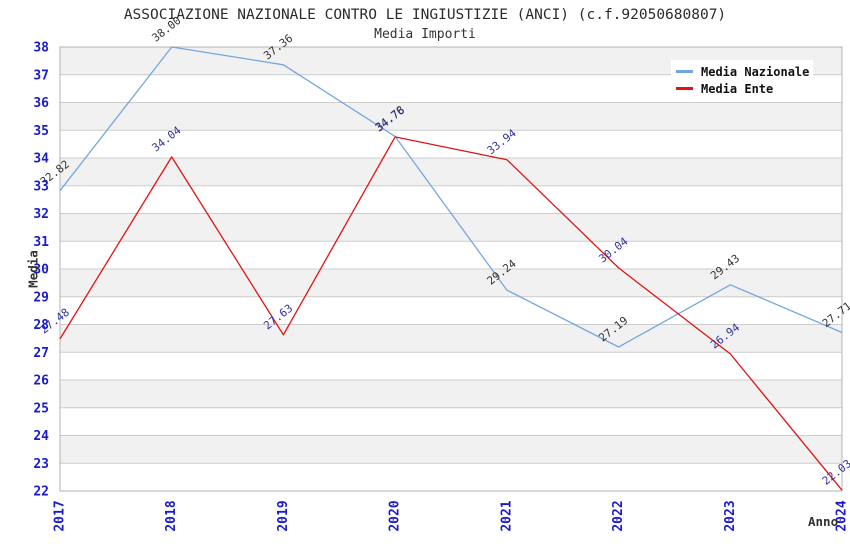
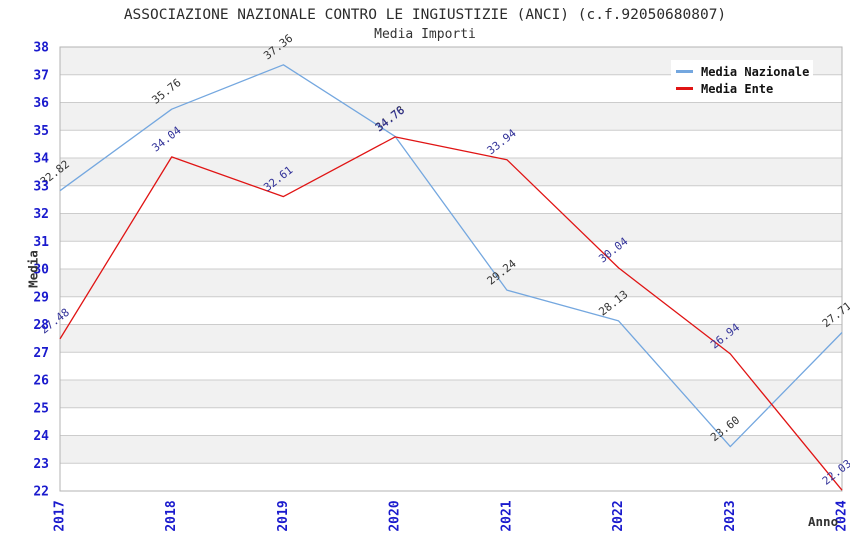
Media Nazionale/2018: 38.00 -> 35.76
Media Ente/2019: 27.63 -> 32.61
Media Nazionale/2022: 27.19 -> 28.13
Media Nazionale/2023: 29.43 -> 23.60
